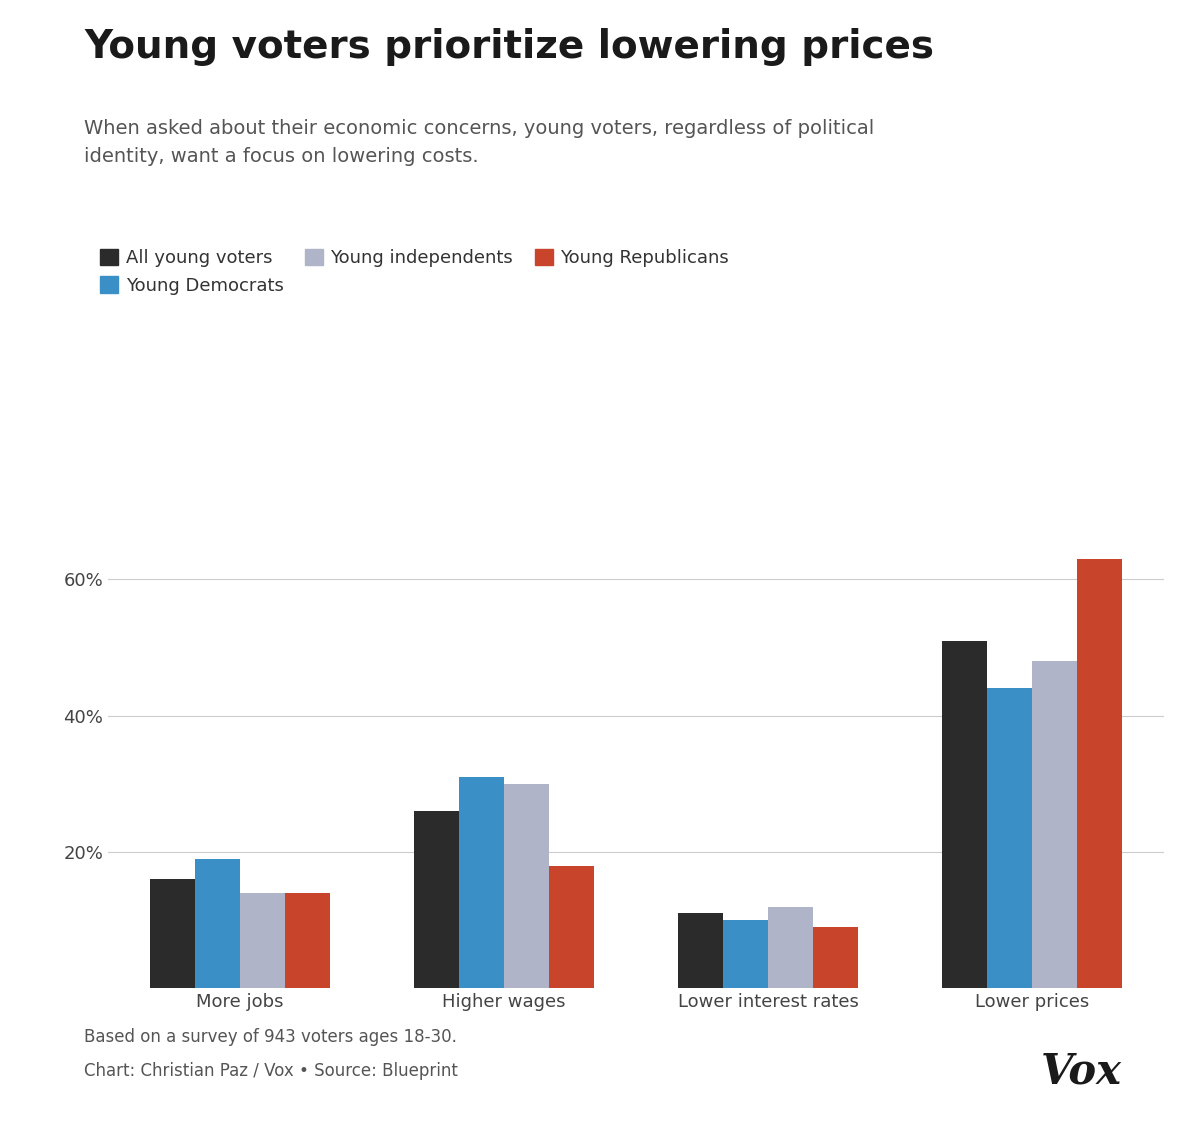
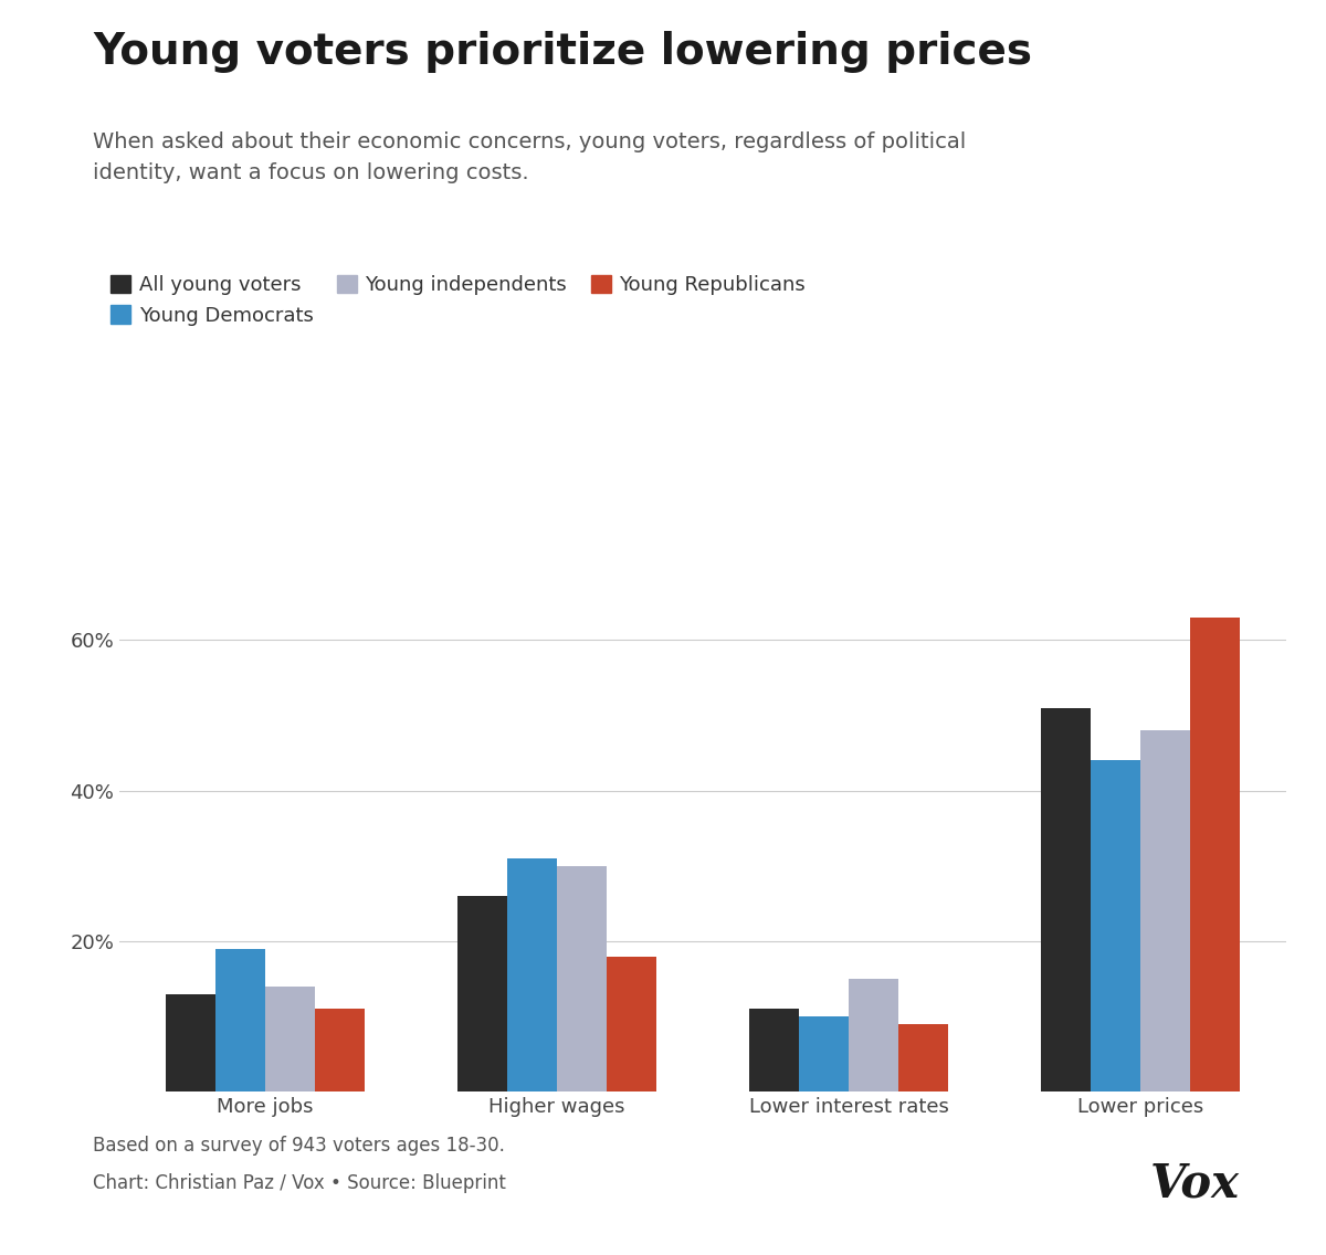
All young voters/More jobs: 16% -> 13%
Young Republicans/More jobs: 14% -> 11%
Young independents/Lower interest rates: 12% -> 15%
